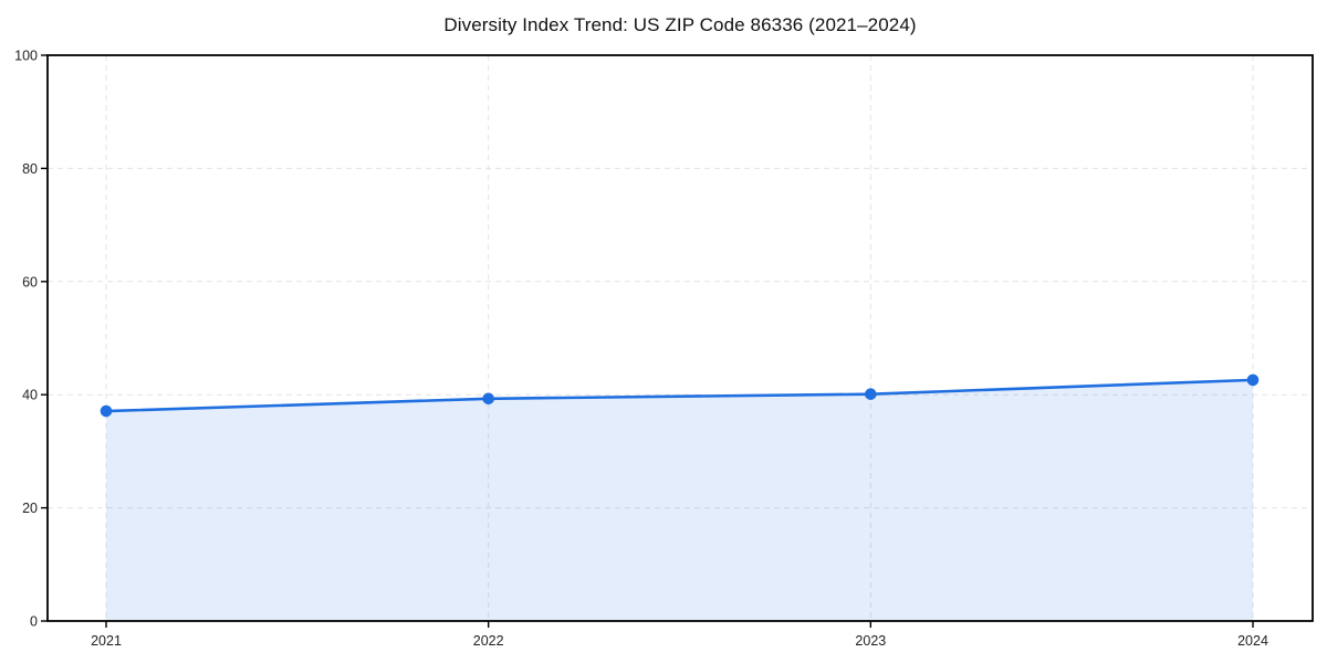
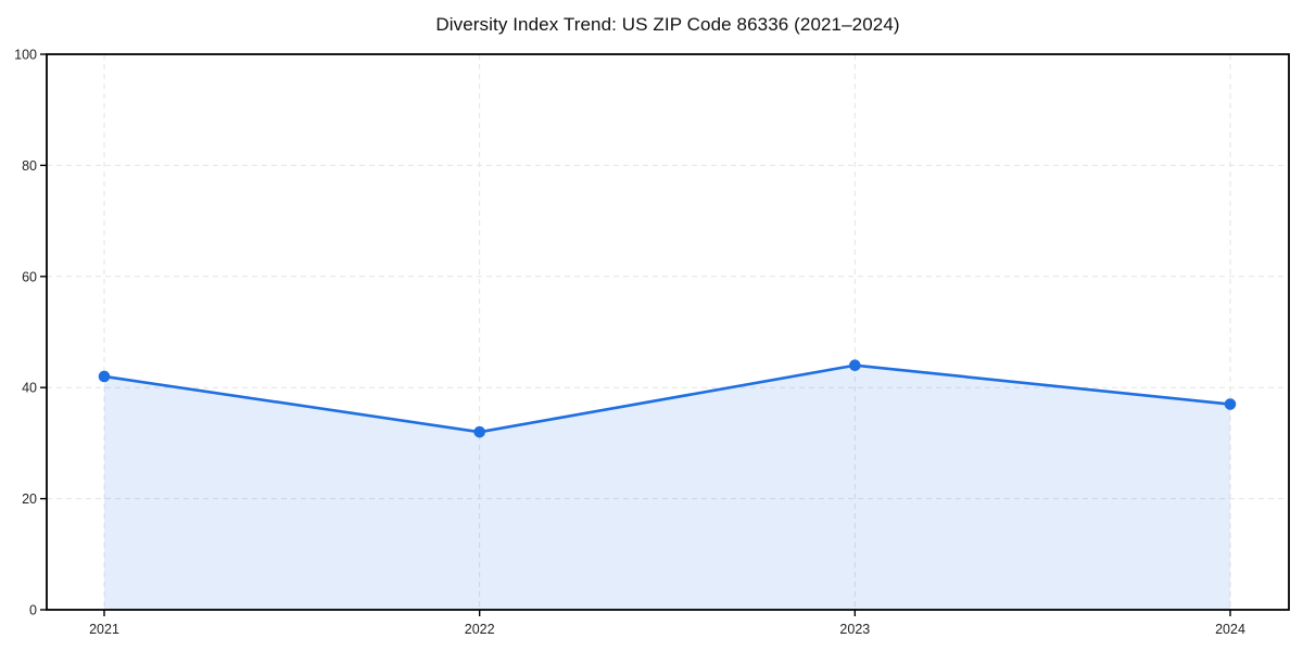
2021: 37 -> 42
2022: 39 -> 32
2023: 40 -> 44
2024: 43 -> 37
